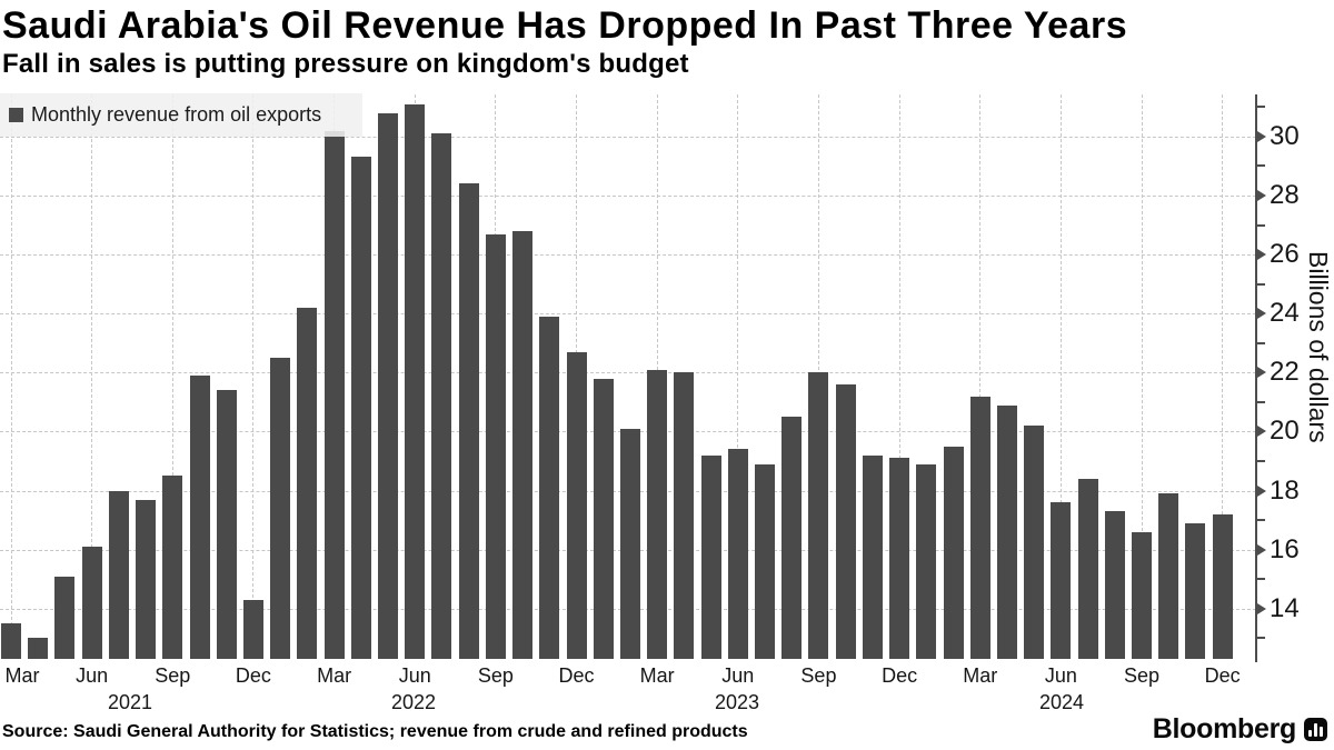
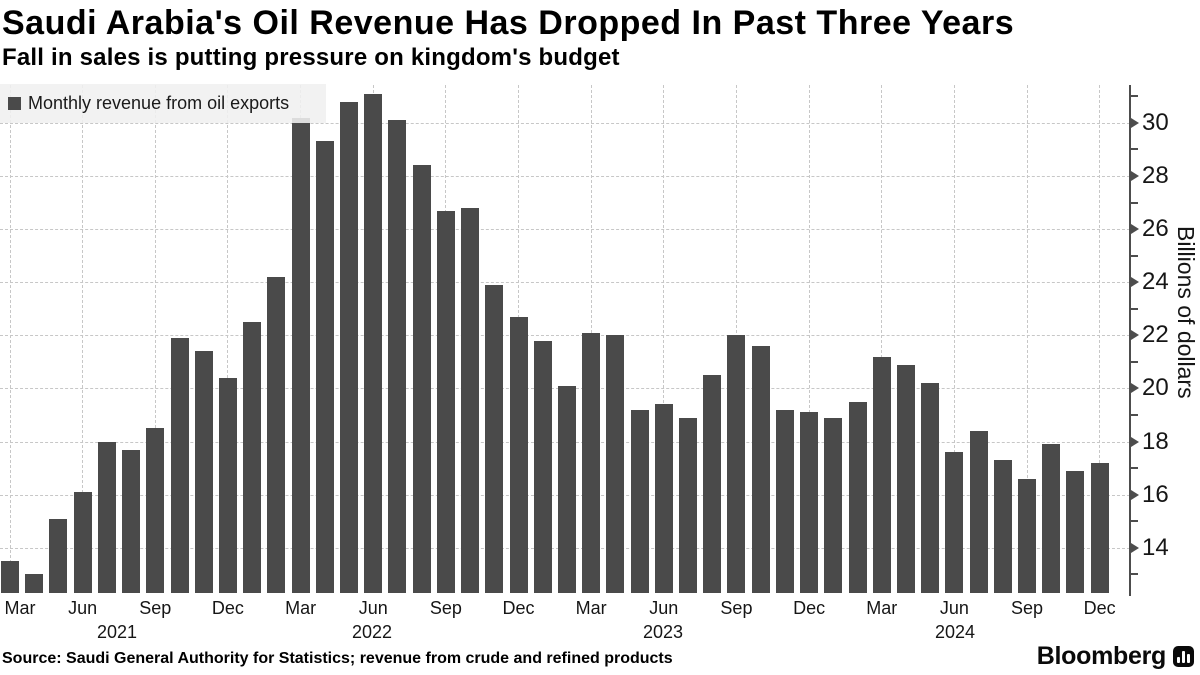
Dec 2021: 14.3 -> 20.4
